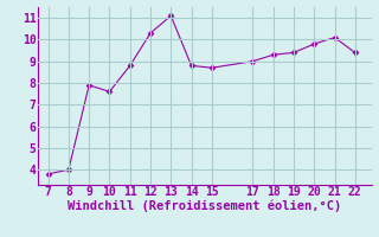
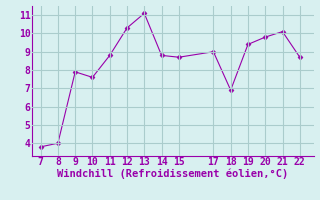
18: 9.3 -> 6.9
22: 9.4 -> 8.7
